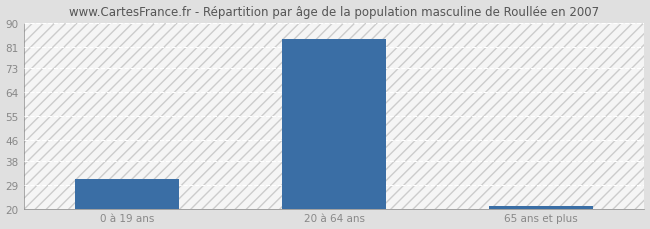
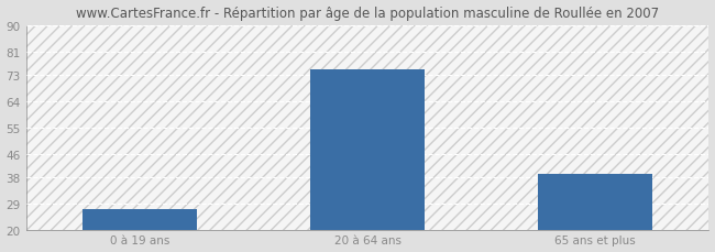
0 à 19 ans: 31 -> 27
20 à 64 ans: 84 -> 75
65 ans et plus: 21 -> 39
